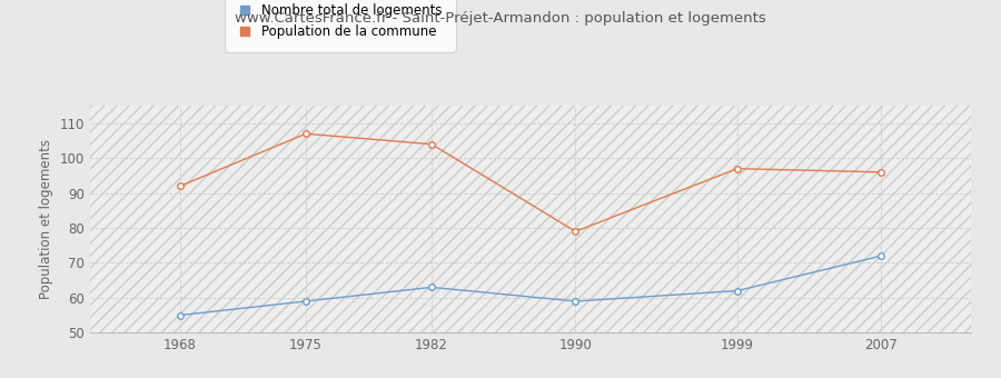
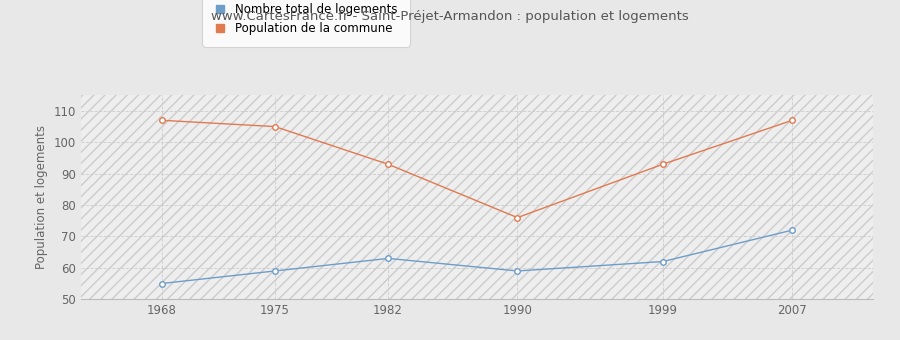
Population de la commune/1968: 92 -> 107
Population de la commune/1975: 107 -> 105
Population de la commune/1982: 104 -> 93
Population de la commune/1990: 79 -> 76
Population de la commune/1999: 97 -> 93
Population de la commune/2007: 96 -> 107
